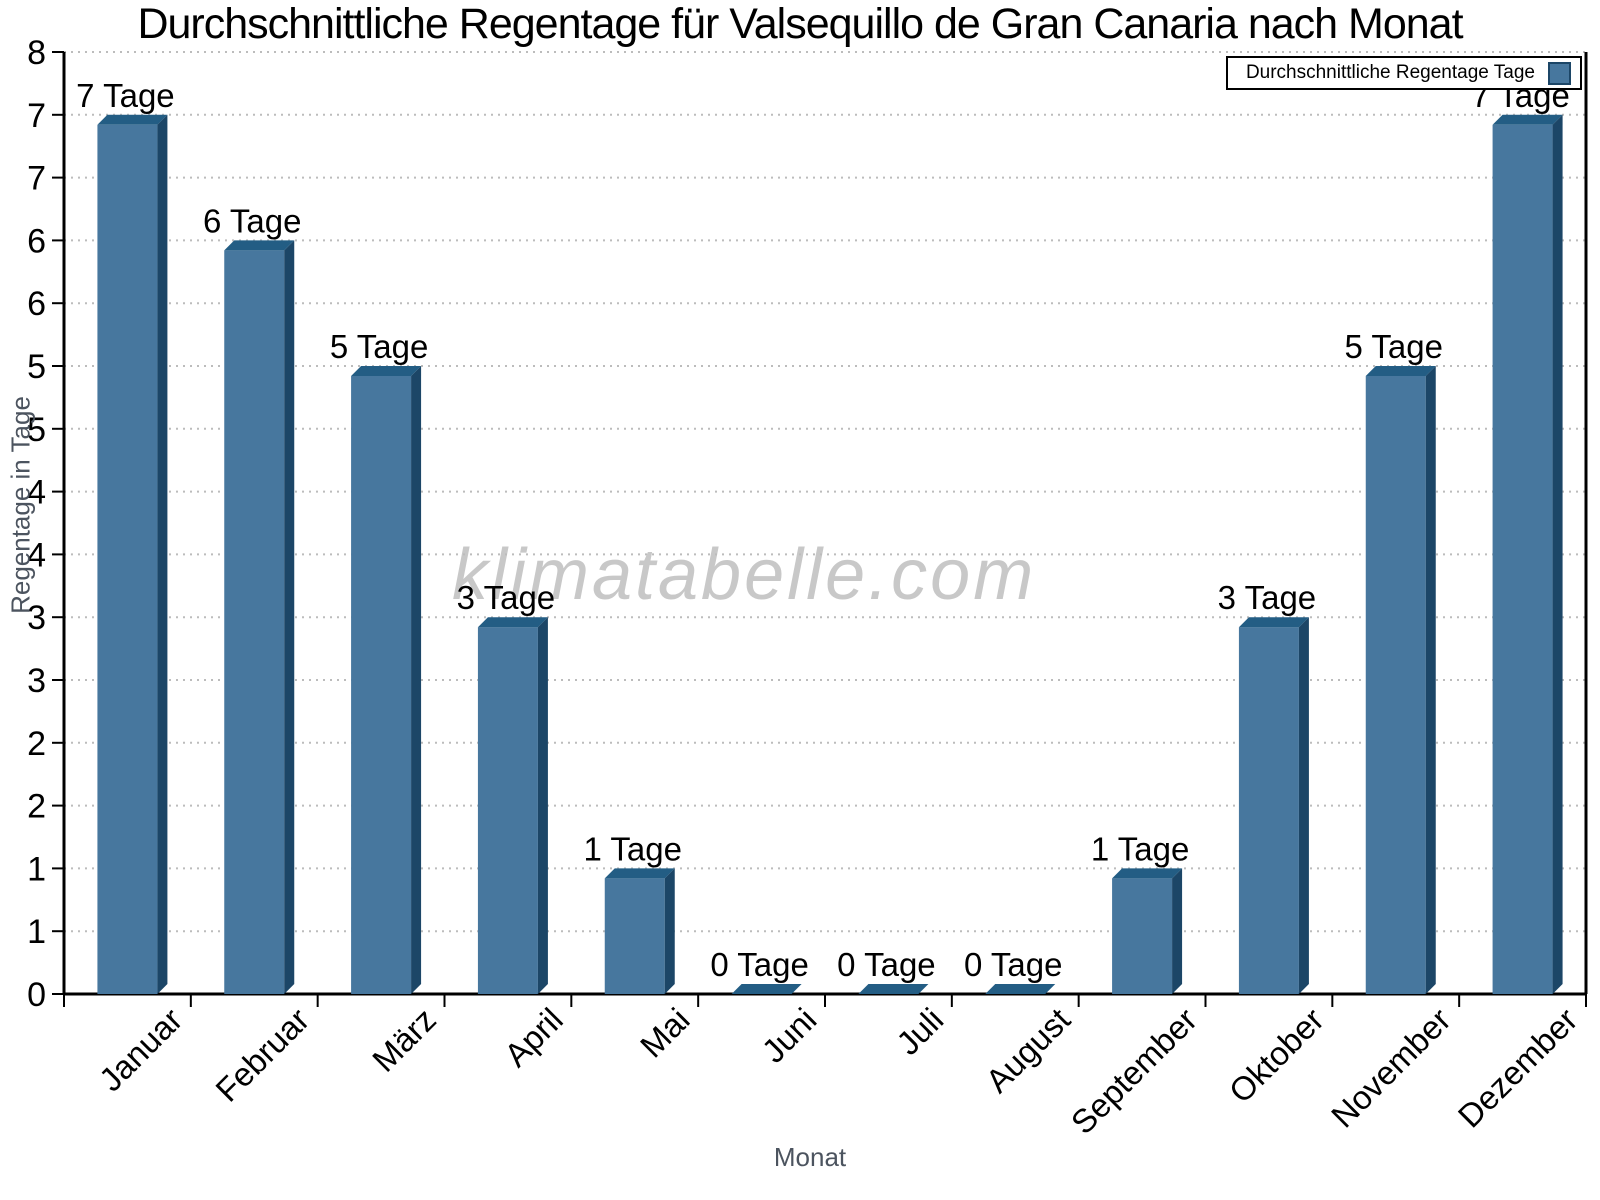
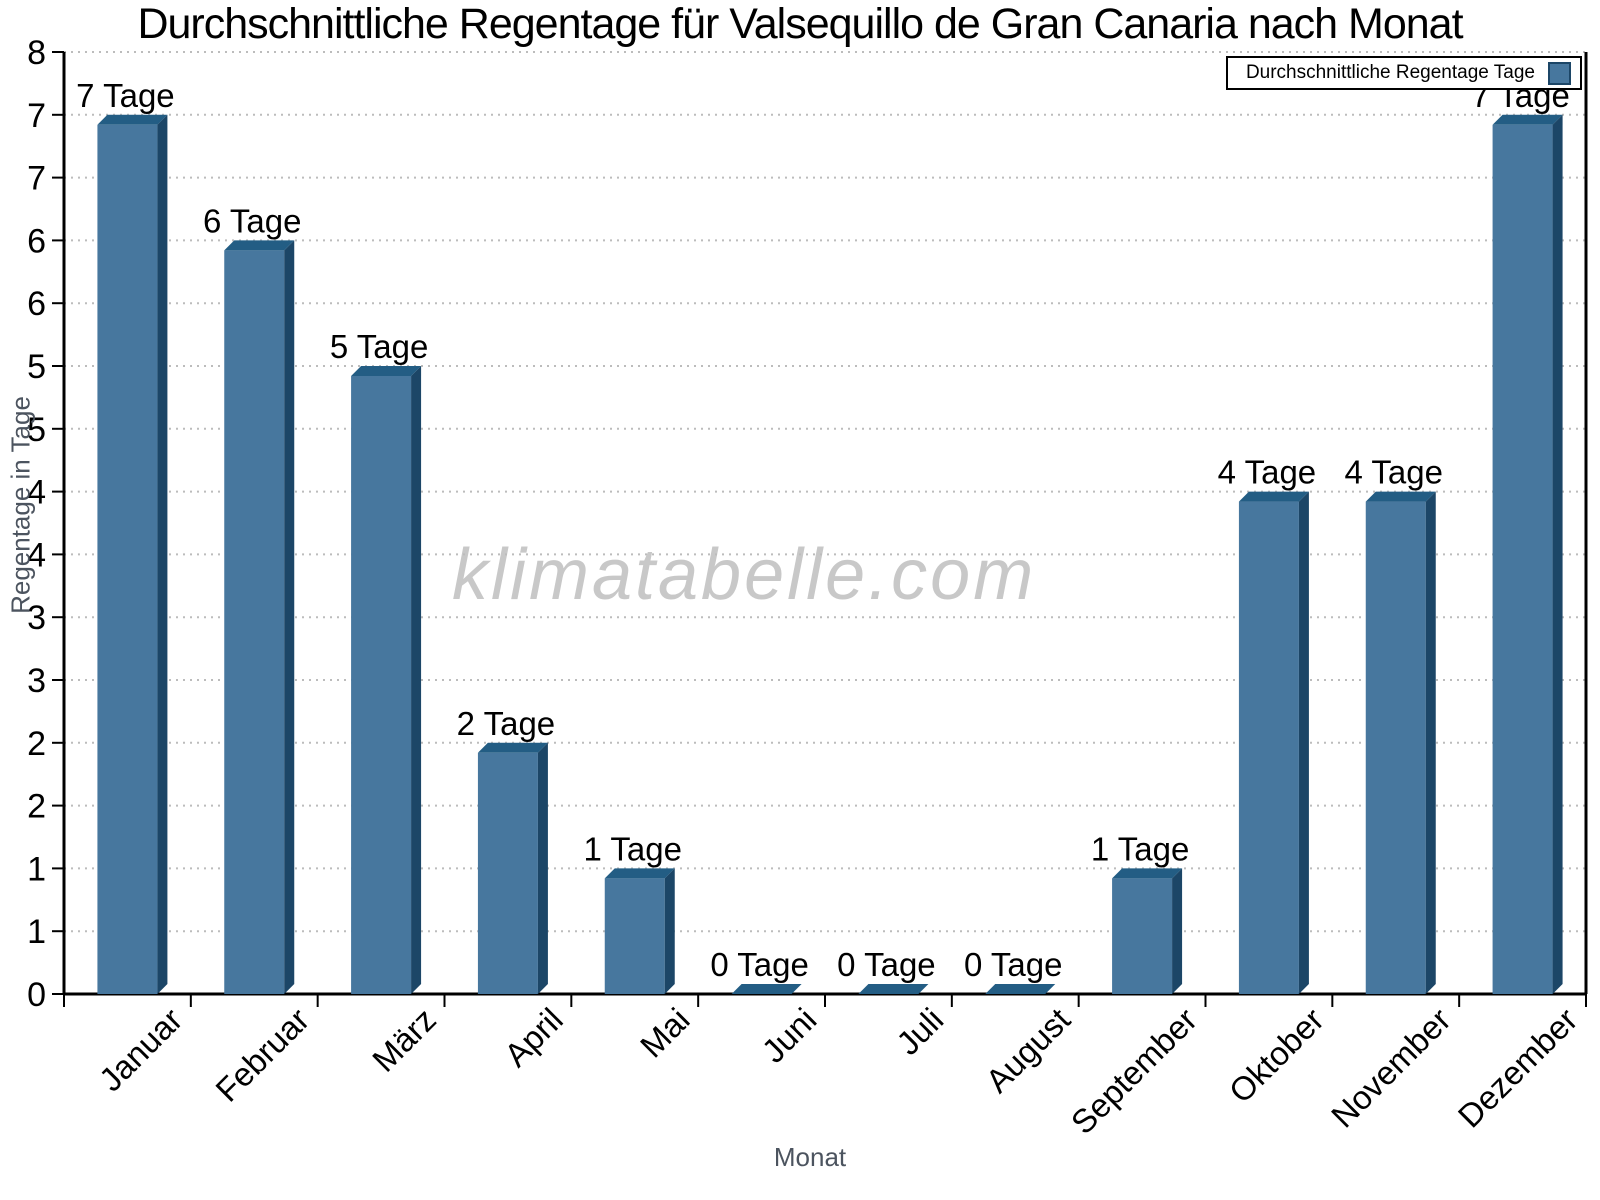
April: 3 -> 2
Oktober: 3 -> 4
November: 5 -> 4
